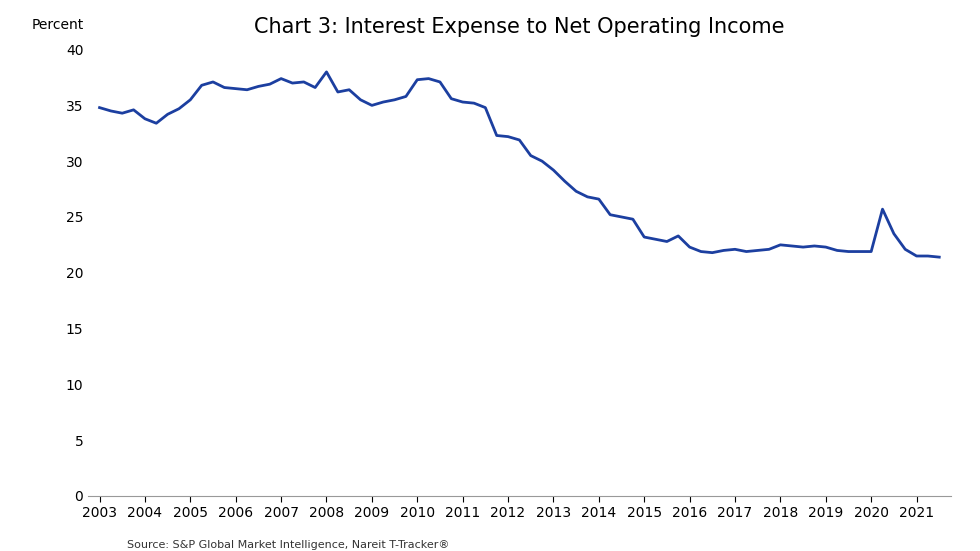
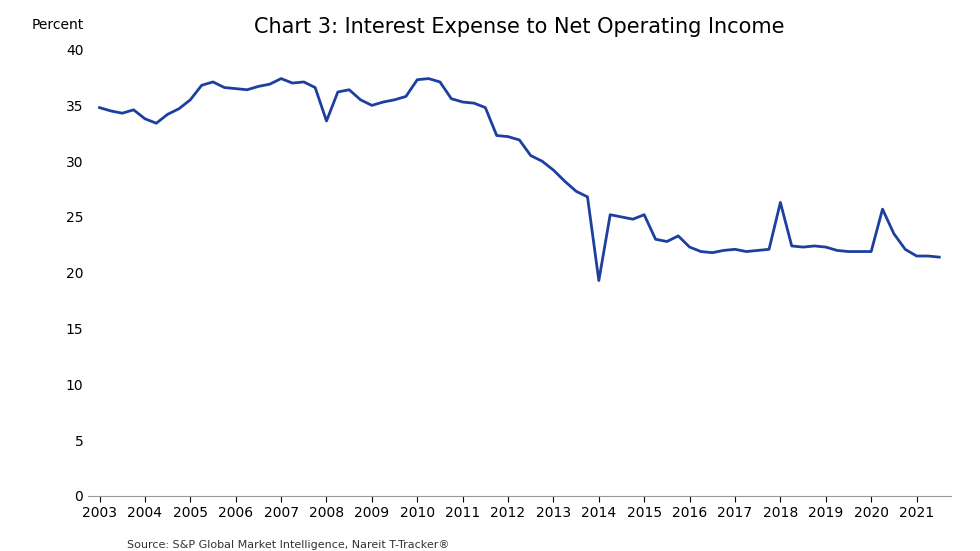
2008: 38.0 -> 33.6
2014: 26.6 -> 19.3
2015: 23.2 -> 25.2
2018: 22.5 -> 26.3
